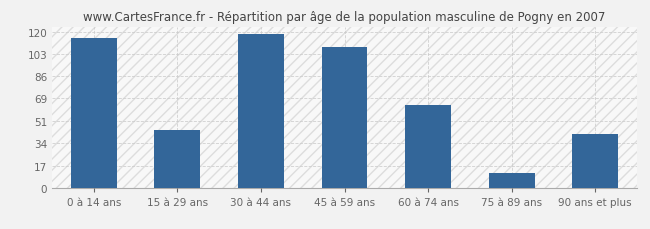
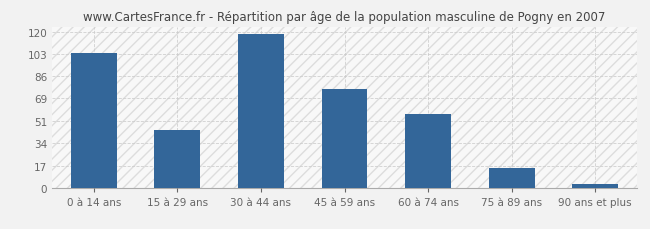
0 à 14 ans: 115 -> 104
45 à 59 ans: 108 -> 76
60 à 74 ans: 64 -> 57
75 à 89 ans: 11 -> 15
90 ans et plus: 41 -> 3
